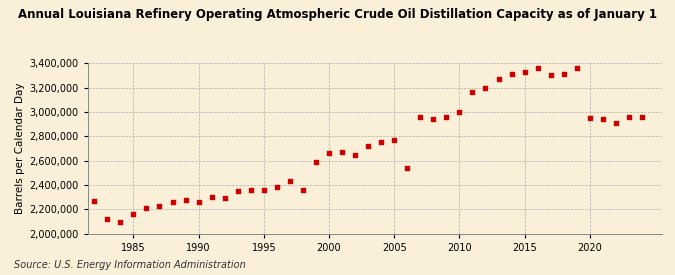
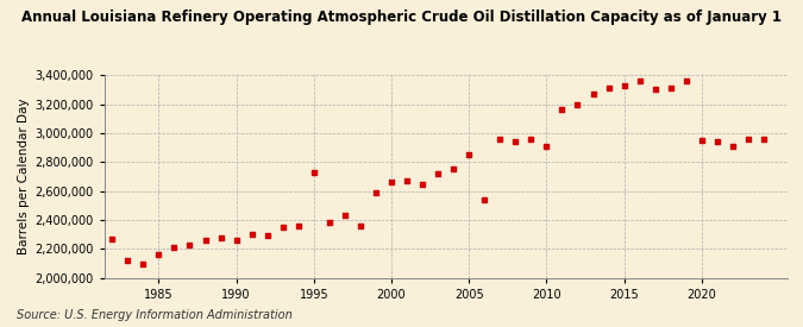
1995: 2,360,000 -> 2,730,000
2005: 2,770,000 -> 2,850,000
2010: 3,000,000 -> 2,910,000
